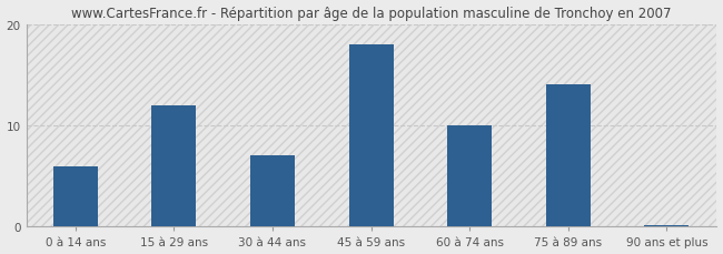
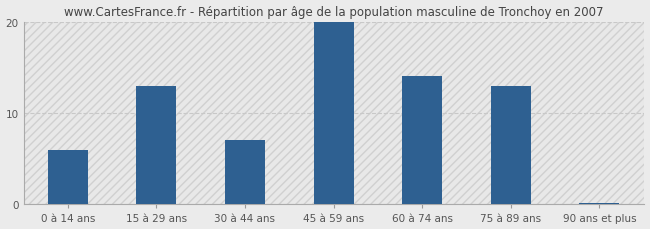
15 à 29 ans: 12.0 -> 13.0
45 à 59 ans: 18.0 -> 20.0
60 à 74 ans: 10.0 -> 14.0
75 à 89 ans: 14.0 -> 13.0
